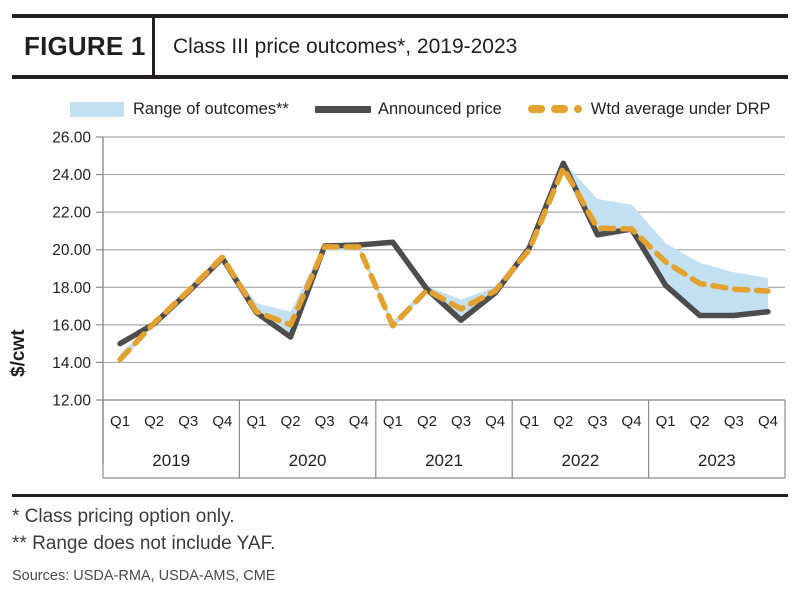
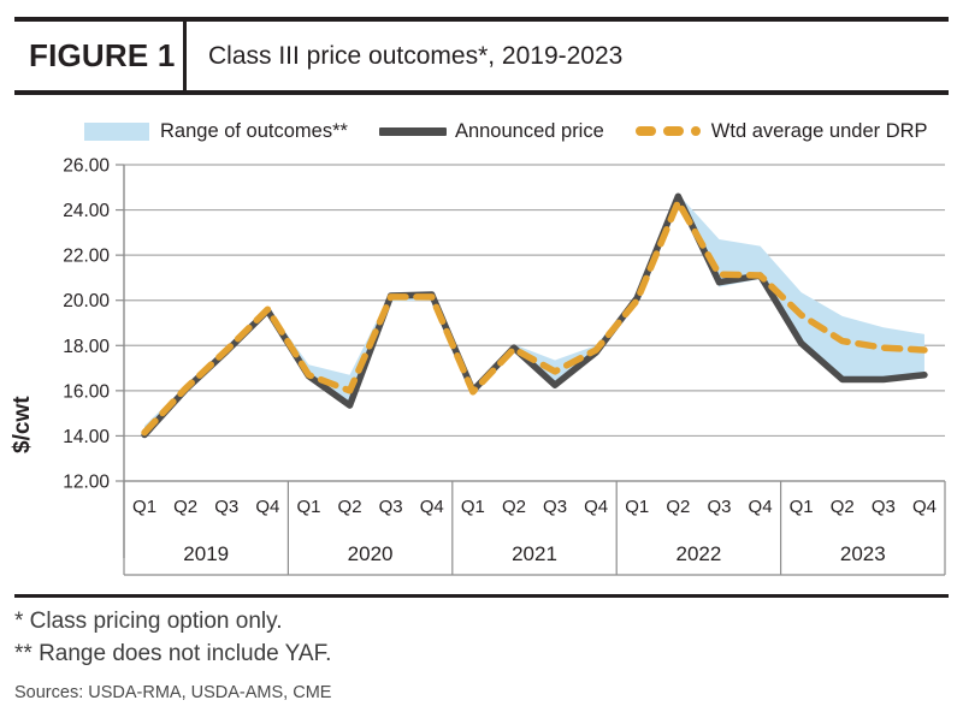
Announced price/2019 Q1: 15.0 -> 14.1
Announced price/2021 Q1: 20.4 -> 16.0
